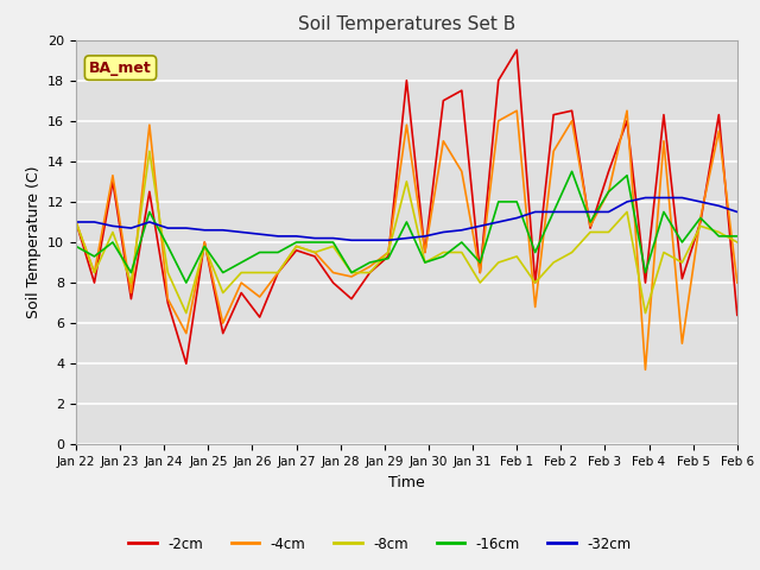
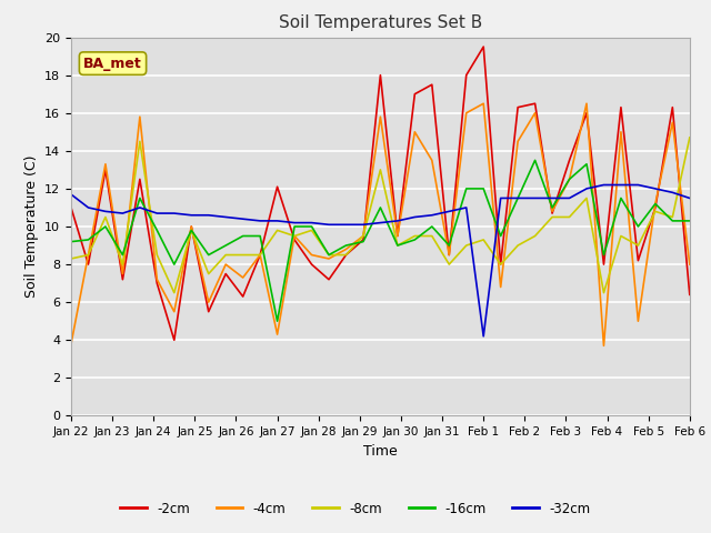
-4cm/Jan 22: 11.0 -> 3.8
-8cm/Jan 22: 11.0 -> 8.3
-16cm/Jan 22: 9.8 -> 9.2
-32cm/Jan 22: 11.0 -> 11.7
-2cm/Jan 27: 9.6 -> 12.1
-4cm/Jan 27: 9.8 -> 4.3
-16cm/Jan 27: 10.0 -> 5.0
-32cm/Feb 1: 11.2 -> 4.2
-8cm/Feb 6: 10.0 -> 14.7
